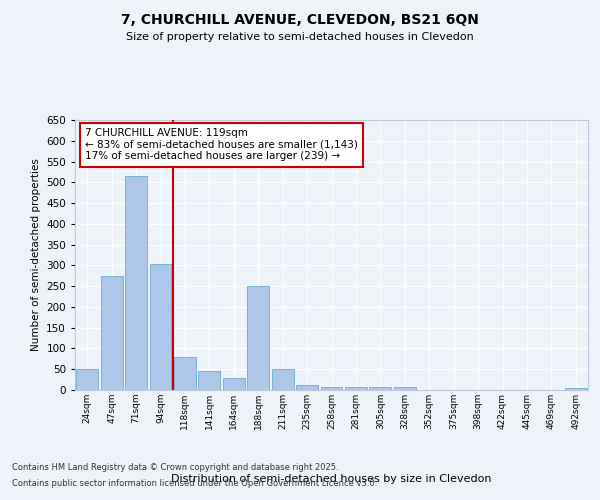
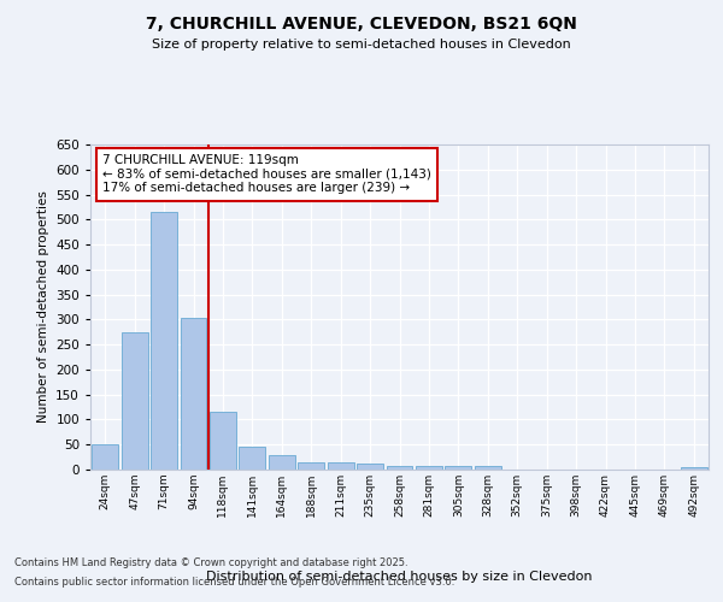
118sqm: 80 -> 115
188sqm: 250 -> 15
211sqm: 50 -> 15
